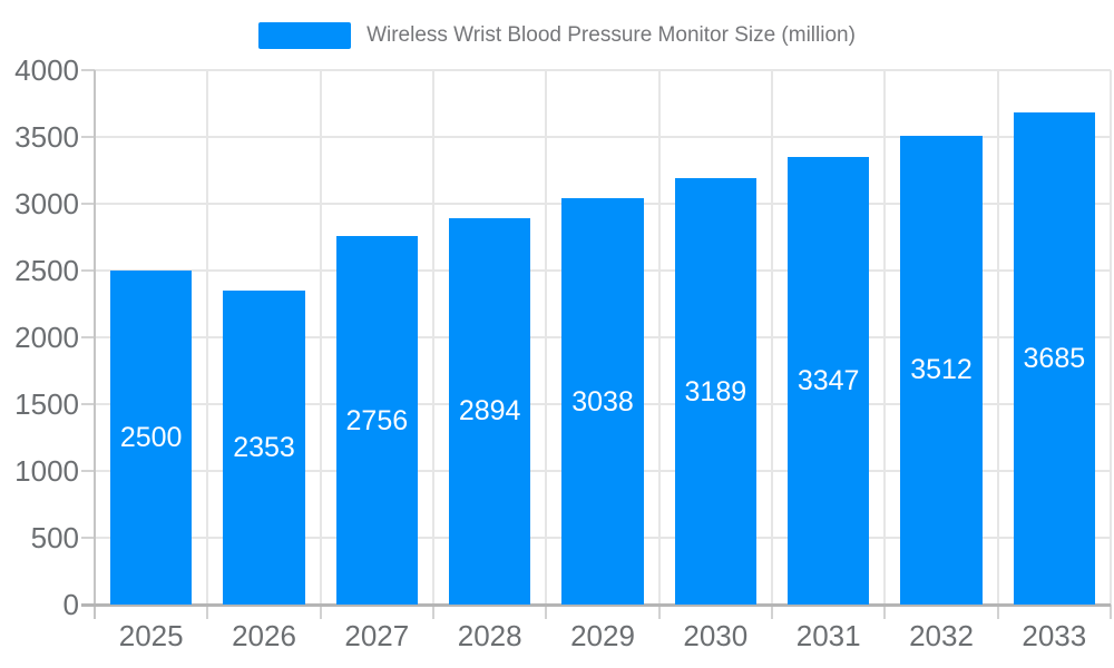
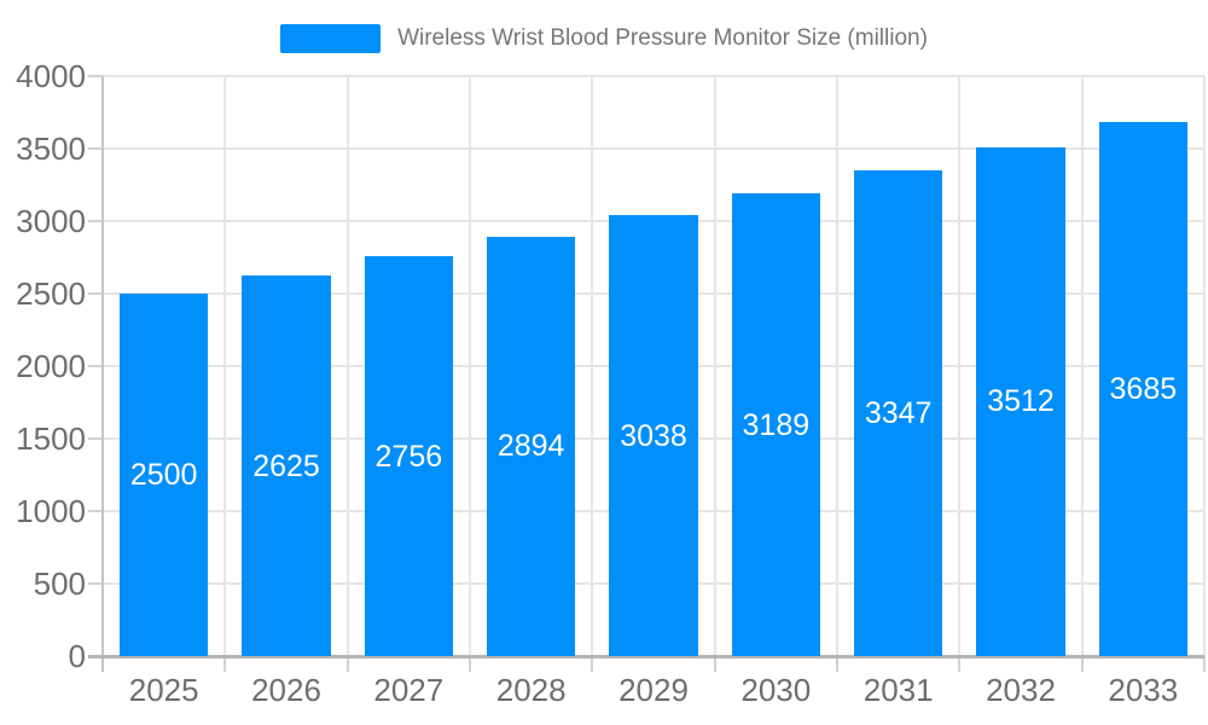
2026: 2353 -> 2625
